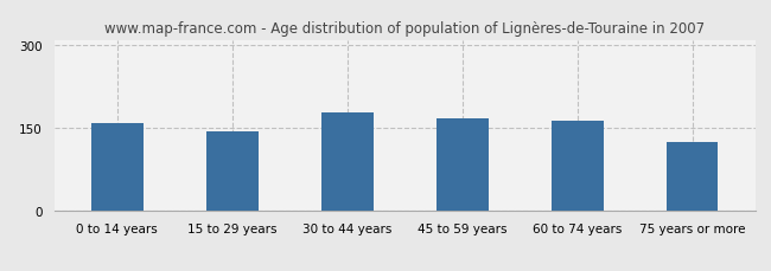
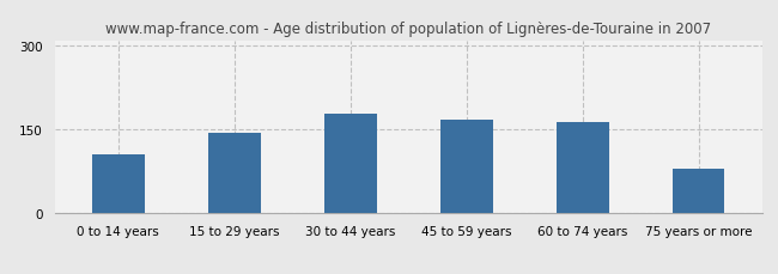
0 to 14 years: 160 -> 105
75 years or more: 125 -> 80
